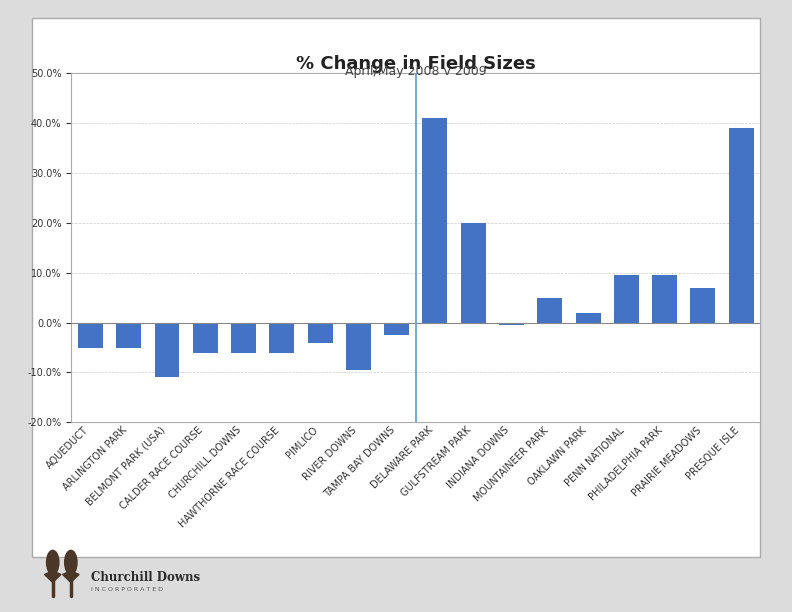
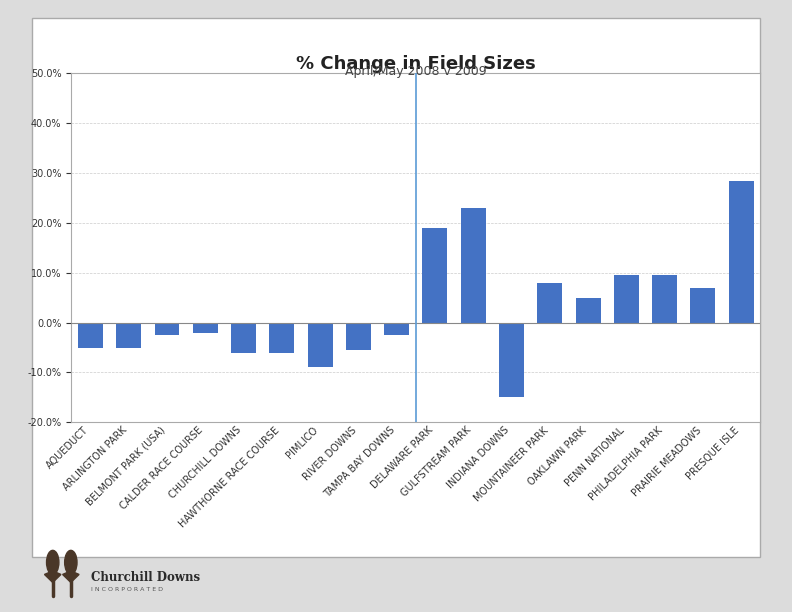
BELMONT PARK (USA): -11.0% -> -2.5%
CALDER RACE COURSE: -6.0% -> -2.0%
PIMLICO: -4.0% -> -9.0%
RIVER DOWNS: -9.5% -> -5.5%
DELAWARE PARK: 41.0% -> 19.0%
GULFSTREAM PARK: 20.0% -> 23.0%
INDIANA DOWNS: -0.5% -> -15.0%
MOUNTAINEER PARK: 5.0% -> 8.0%
OAKLAWN PARK: 2.0% -> 5.0%
PRESQUE ISLE: 39.0% -> 28.5%
